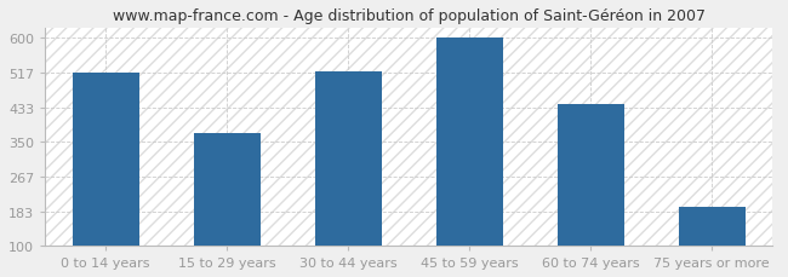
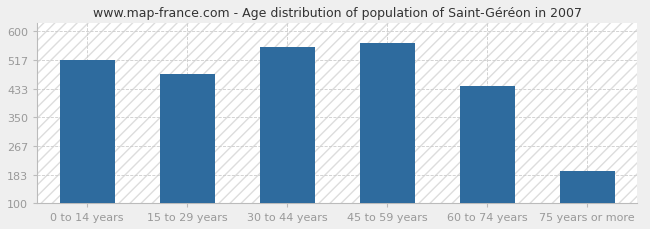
15 to 29 years: 370 -> 475
30 to 44 years: 520 -> 555
45 to 59 years: 600 -> 565
